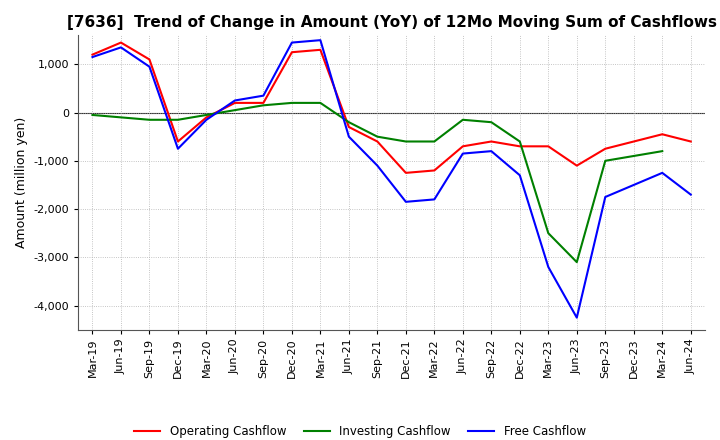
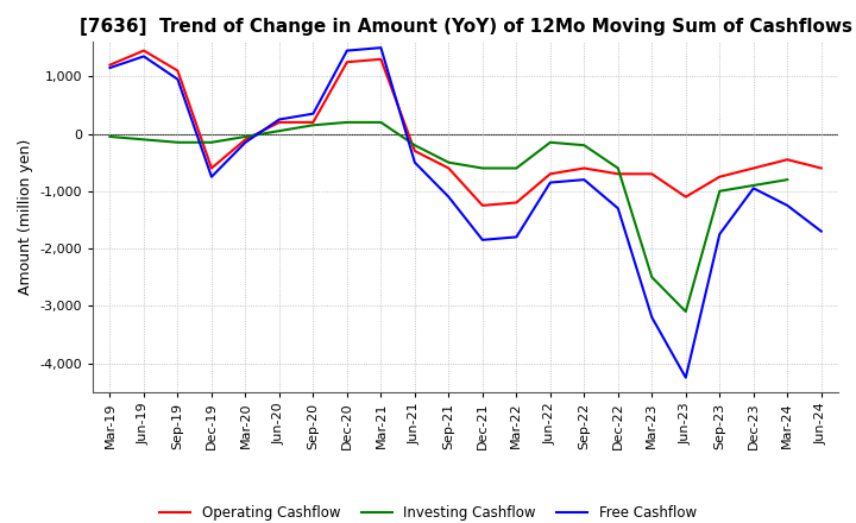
Free Cashflow/Dec-23: -1,500 -> -950
